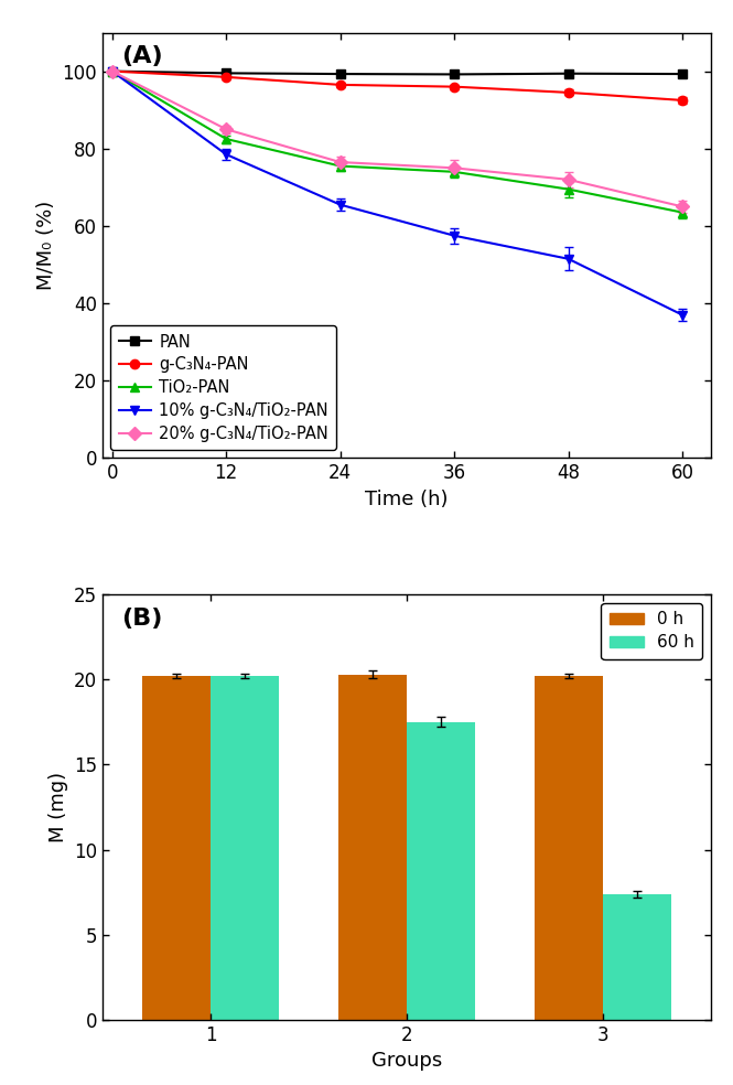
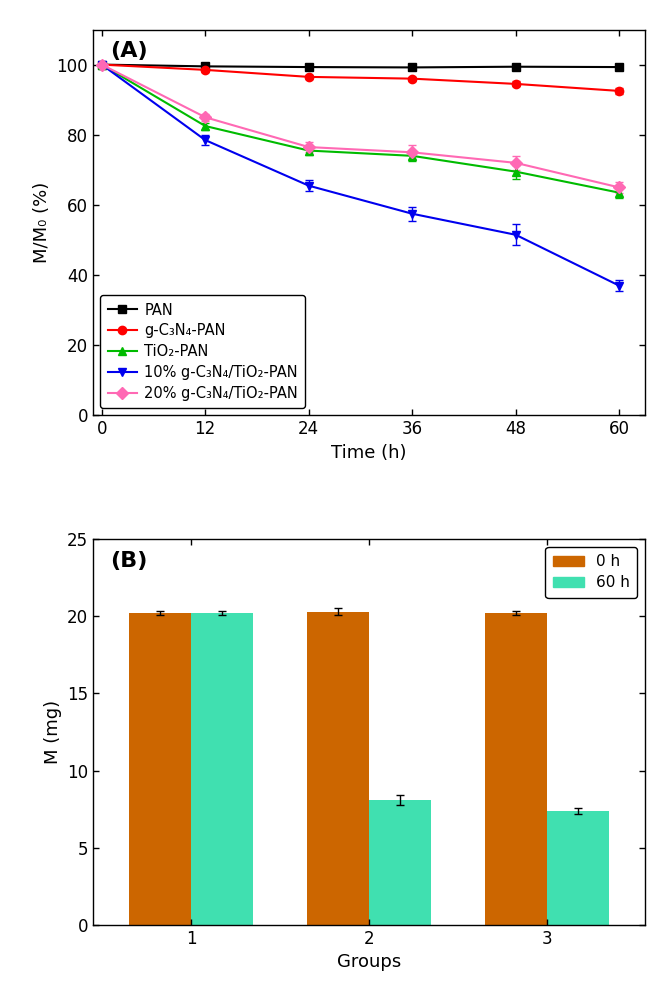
60 h/2: 17.5 -> 8.1
